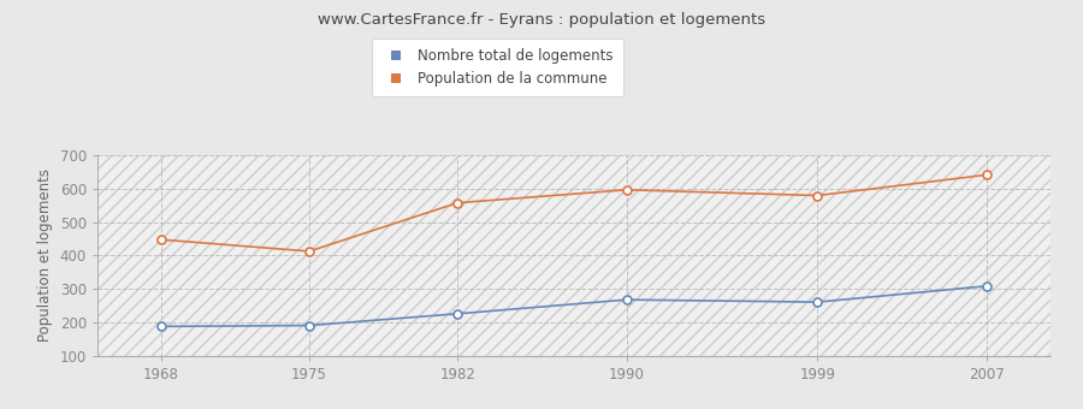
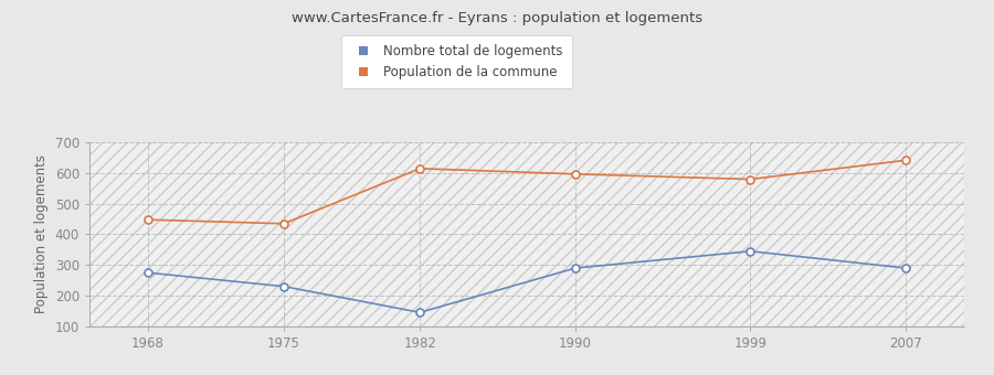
Nombre total de logements/1968: 188 -> 275
Nombre total de logements/1975: 191 -> 230
Population de la commune/1975: 413 -> 435
Nombre total de logements/1982: 226 -> 145
Population de la commune/1982: 558 -> 615
Nombre total de logements/1990: 268 -> 290
Nombre total de logements/1999: 261 -> 345
Nombre total de logements/2007: 309 -> 290
